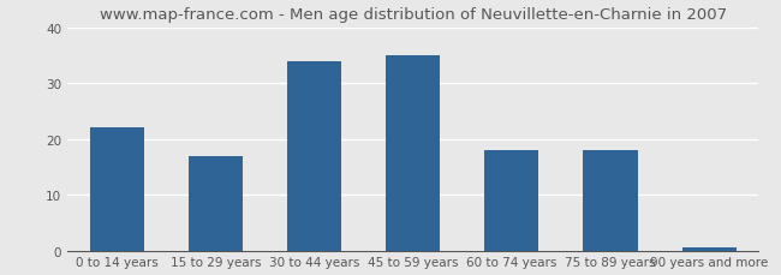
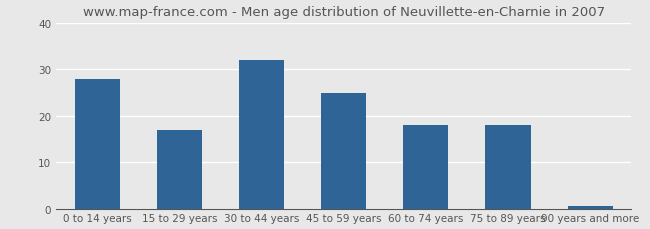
0 to 14 years: 22.0 -> 28.0
30 to 44 years: 34.0 -> 32.0
45 to 59 years: 35.0 -> 25.0
